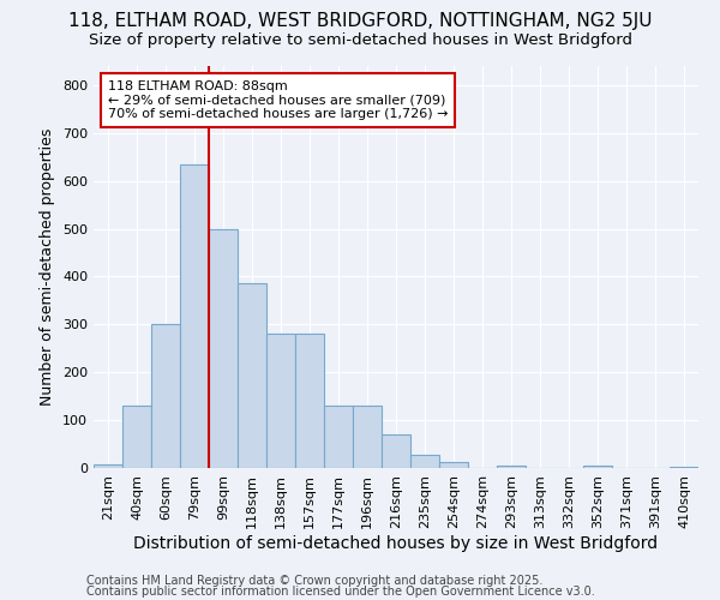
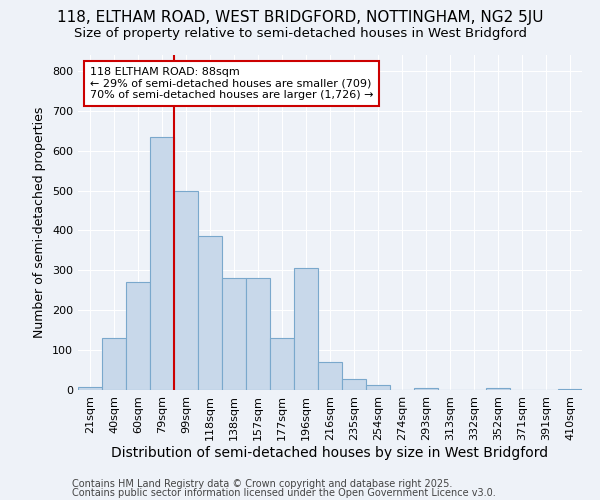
60sqm: 300 -> 270
196sqm: 130 -> 305
